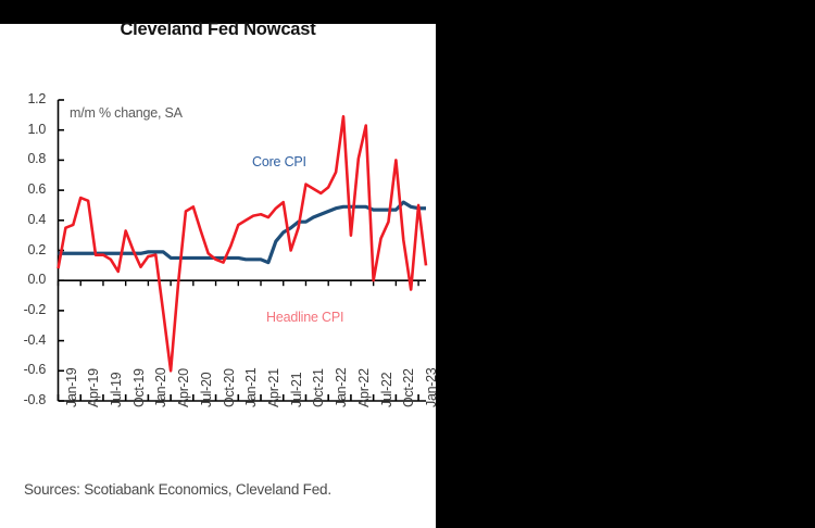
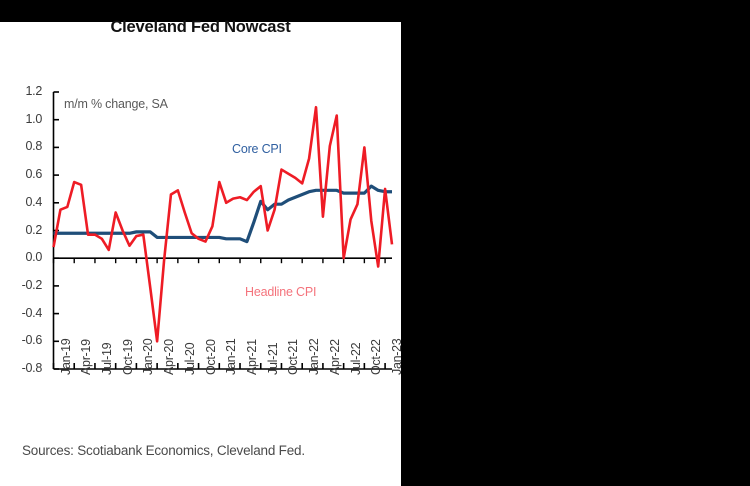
Headline CPI/Jan-21: 0.37 -> 0.55
Core CPI/Jul-21: 0.32 -> 0.41
Headline CPI/Jan-22: 0.62 -> 0.54
